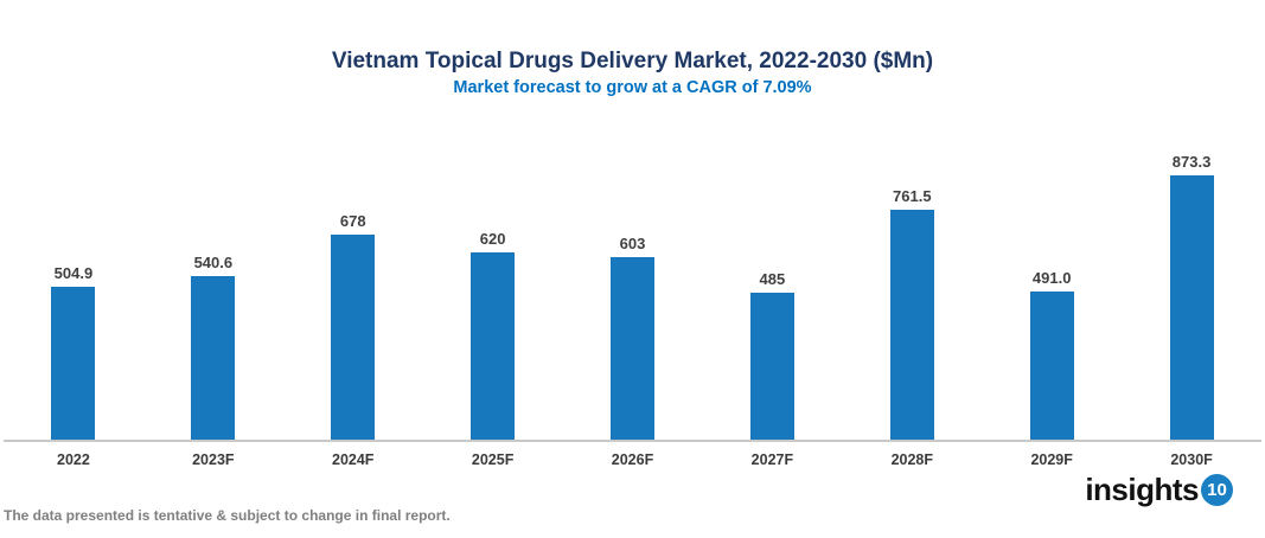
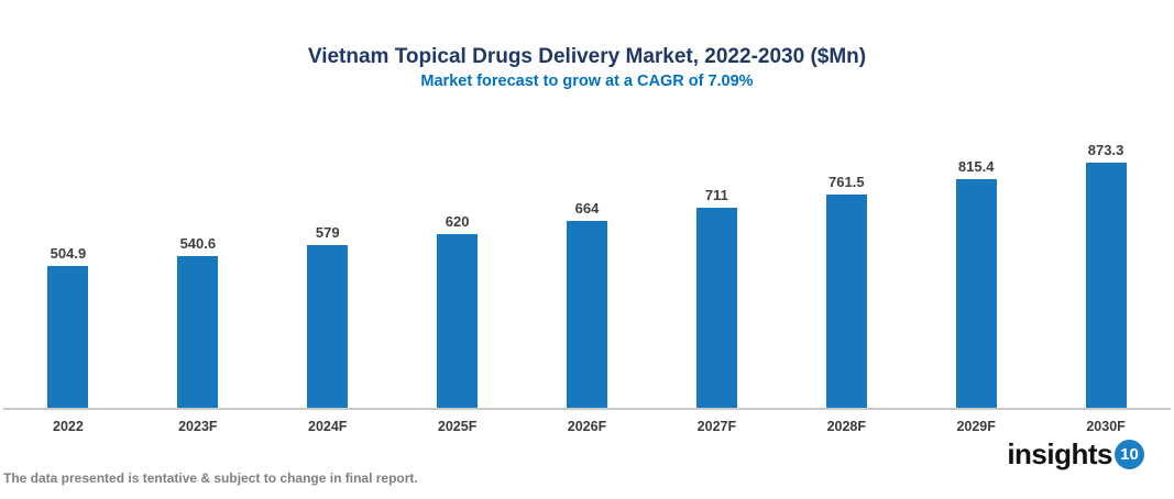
2024F: 678 -> 579
2026F: 603 -> 664
2027F: 485 -> 711
2029F: 491.0 -> 815.4
